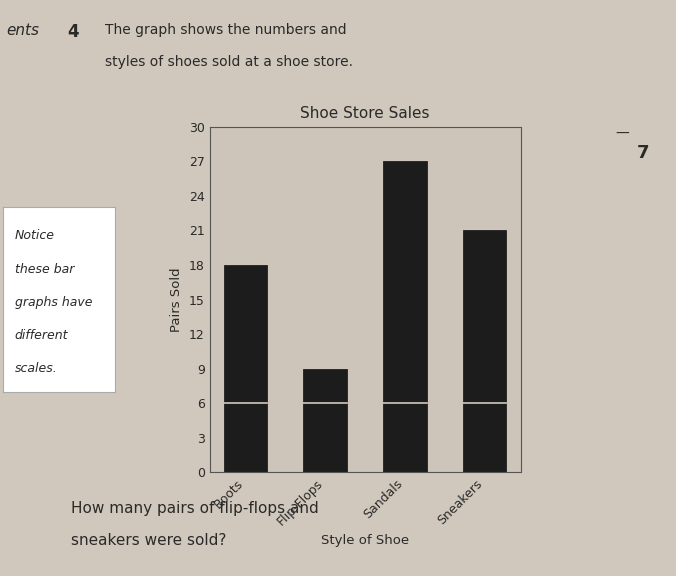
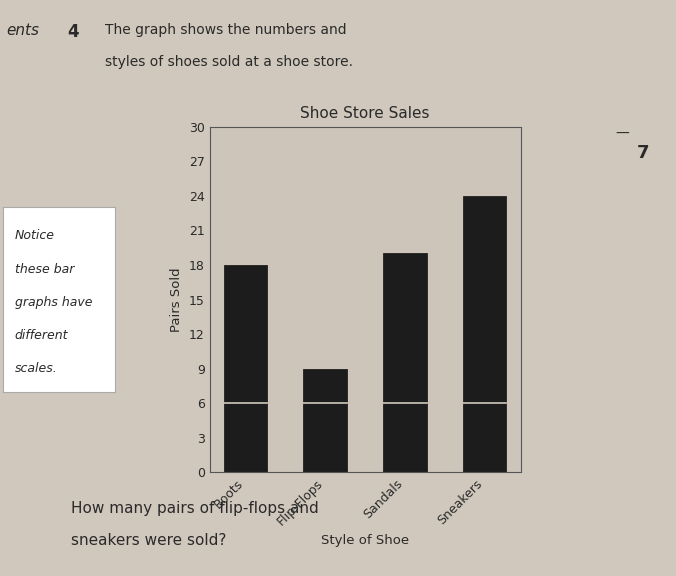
Sandals: 27 -> 19
Sneakers: 21 -> 24
